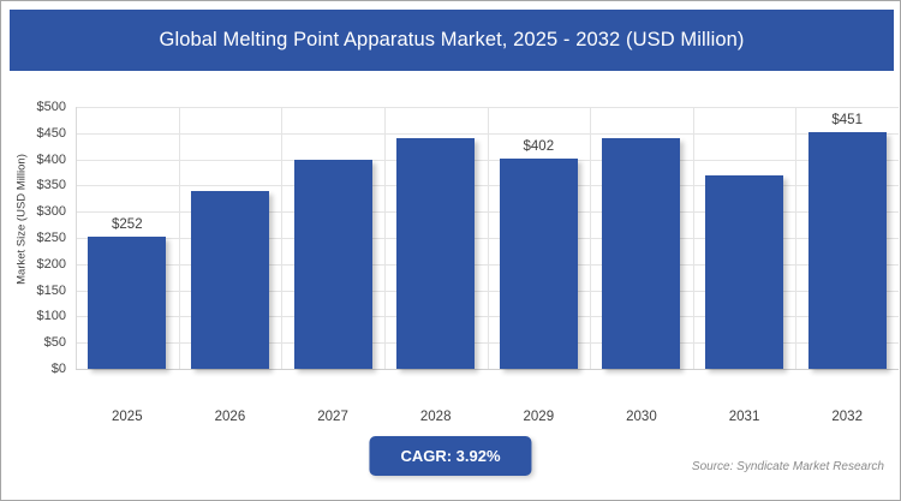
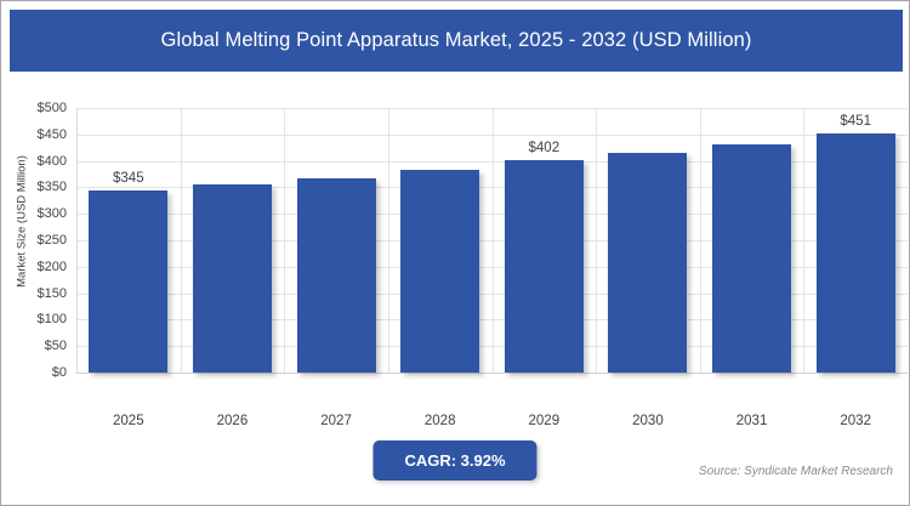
2025: $252 -> $345
2026: $340 -> $360
2027: $400 -> $370
2028: $440 -> $380
2030: $440 -> $420
2031: $370 -> $430
